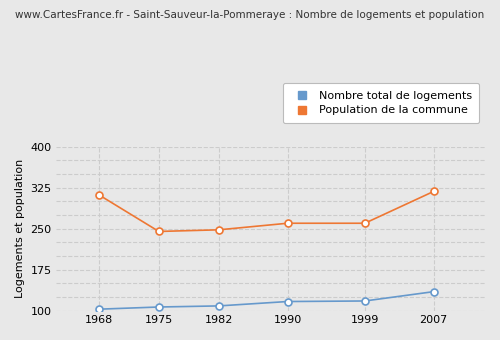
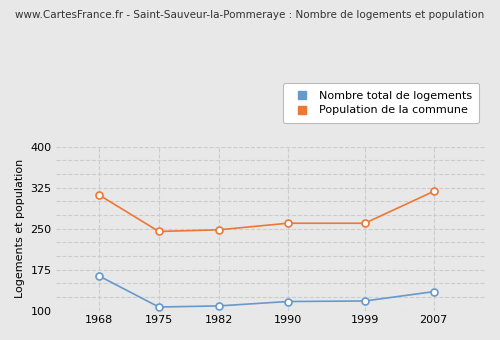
Nombre total de logements/1968: 103 -> 164
